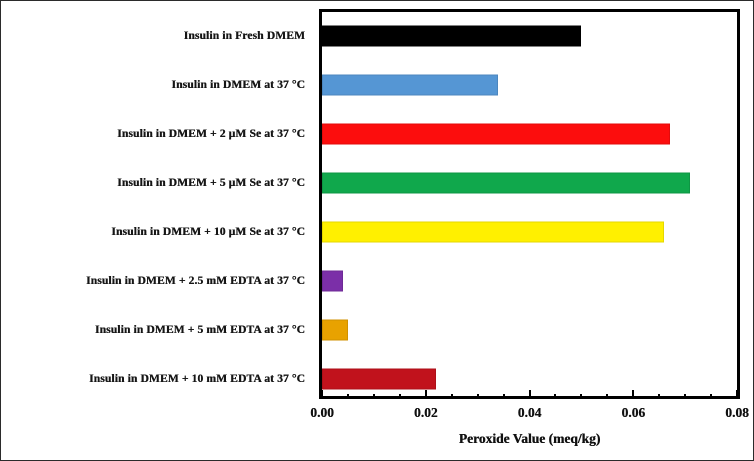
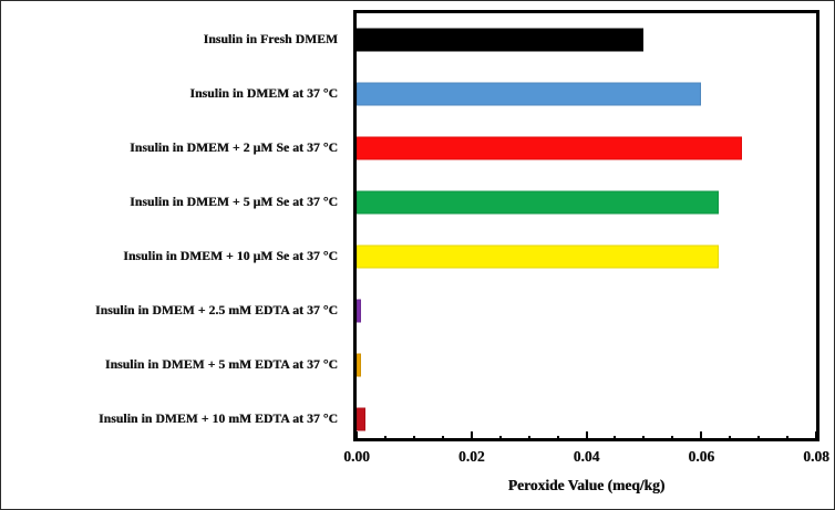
Insulin in DMEM at 37 °C: 0.034 -> 0.060
Insulin in DMEM + 5 µM Se at 37 °C: 0.071 -> 0.063
Insulin in DMEM + 10 µM Se at 37 °C: 0.066 -> 0.063
Insulin in DMEM + 2.5 mM EDTA at 37 °C: 0.004 -> 0.001
Insulin in DMEM + 5 mM EDTA at 37 °C: 0.005 -> 0.001
Insulin in DMEM + 10 mM EDTA at 37 °C: 0.022 -> 0.002
